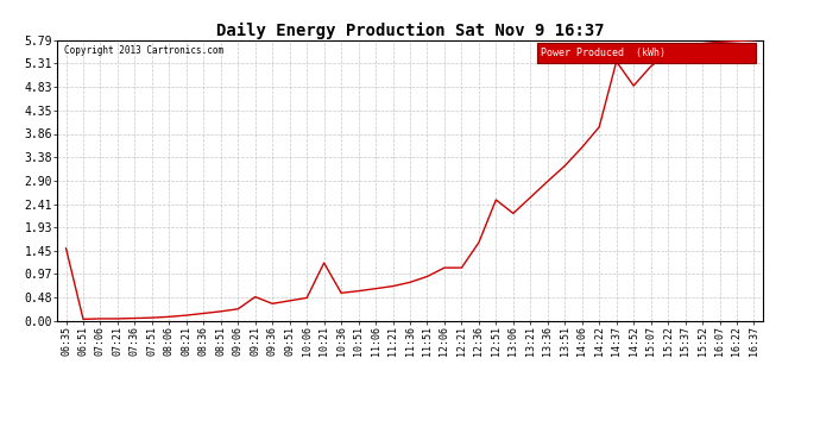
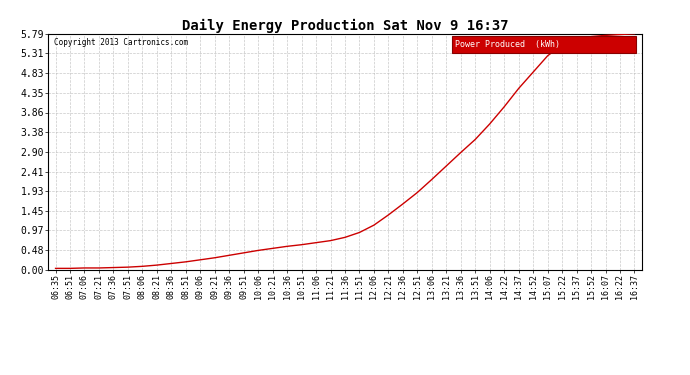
06:35: 1.50 -> 0.04
09:21: 0.50 -> 0.30
10:21: 1.20 -> 0.53
12:21: 1.10 -> 1.35
12:51: 2.50 -> 1.90
14:37: 5.35 -> 4.45
